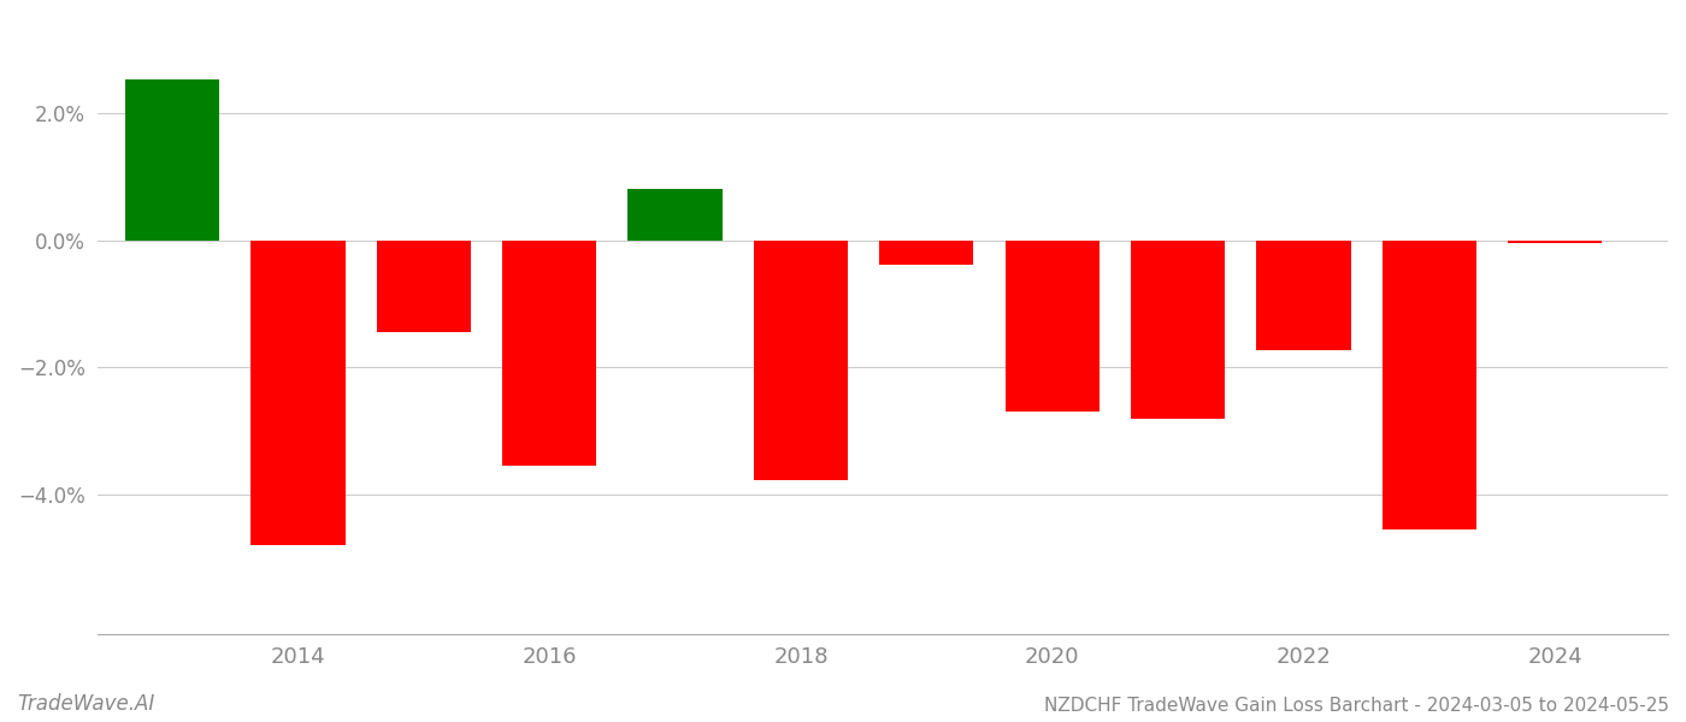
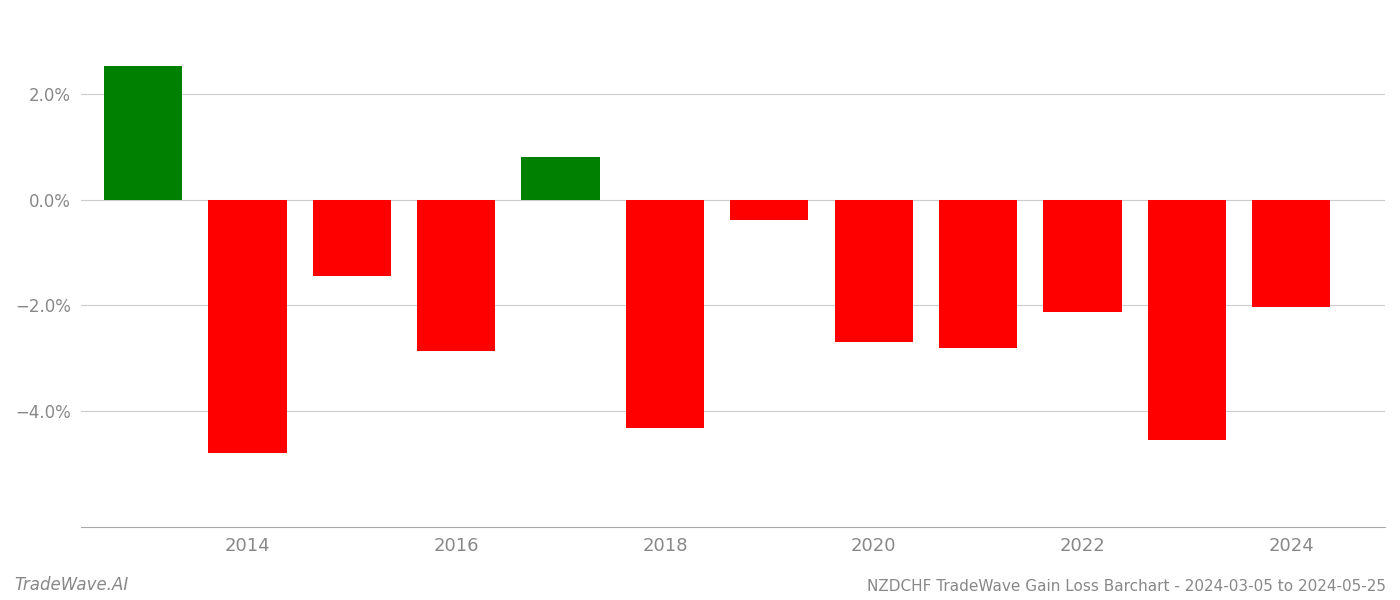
2016: -3.55% -> -2.86%
2018: -3.78% -> -4.32%
2022: -1.72% -> -2.12%
2024: -0.05% -> -2.02%
